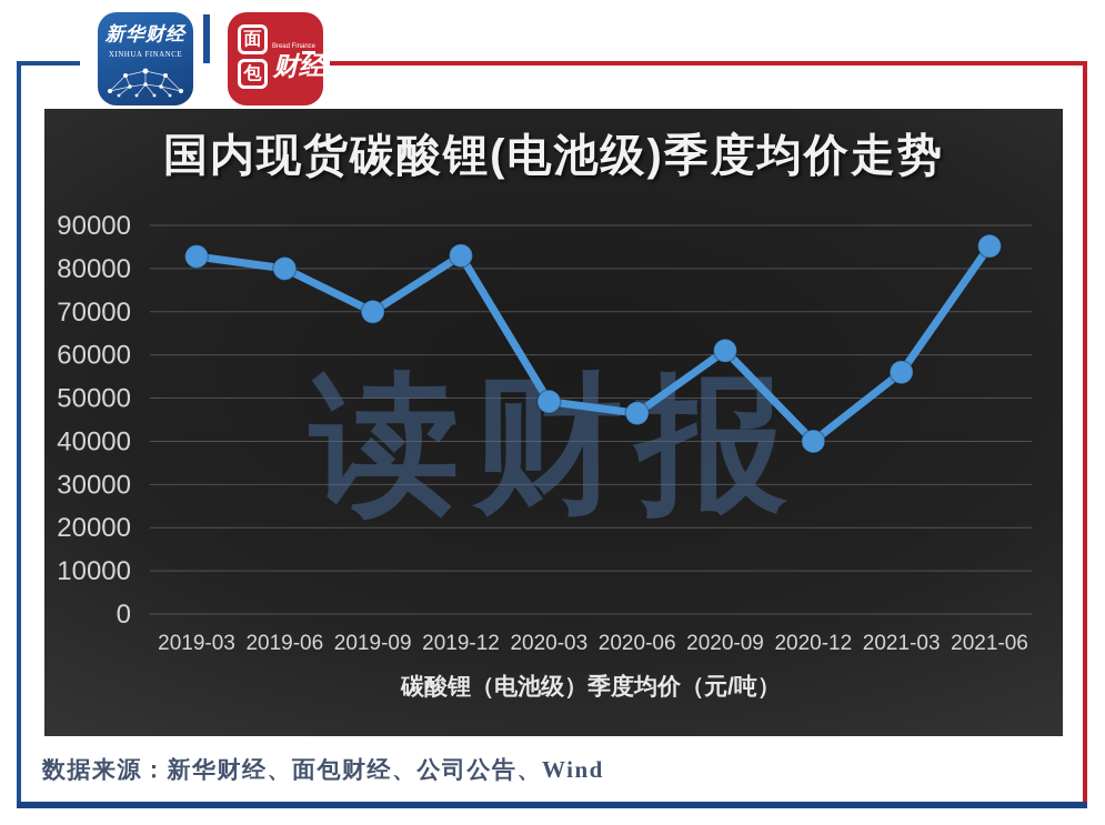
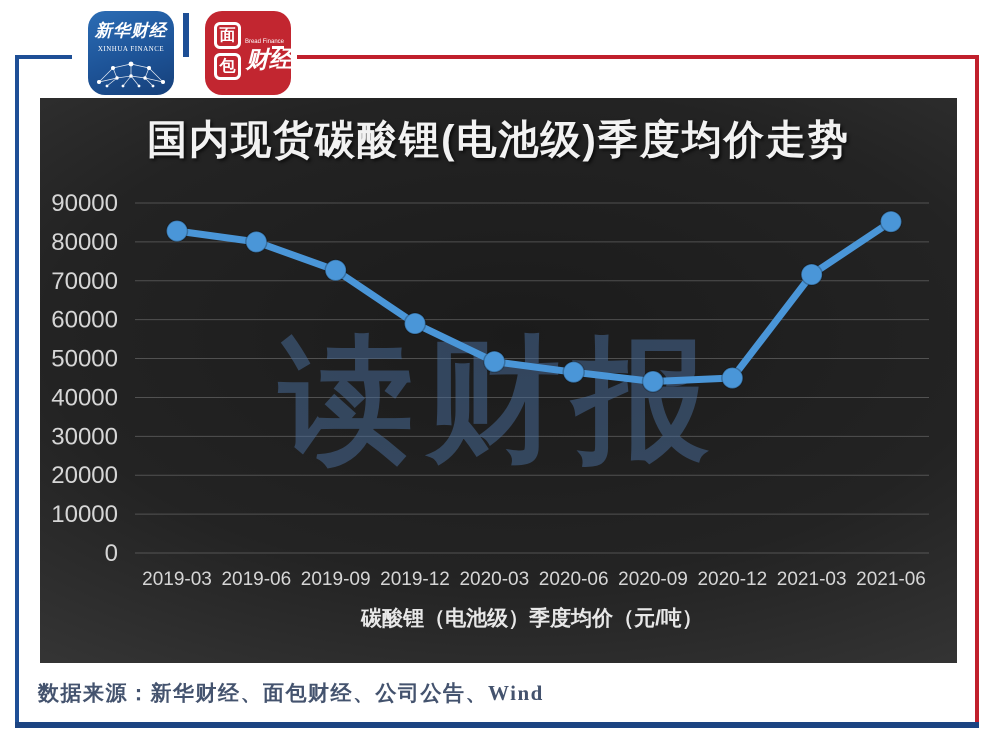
2019-09: 70000 -> 73000
2019-12: 83000 -> 59000
2020-09: 61000 -> 44000
2020-12: 40000 -> 45000
2021-03: 56000 -> 72000
